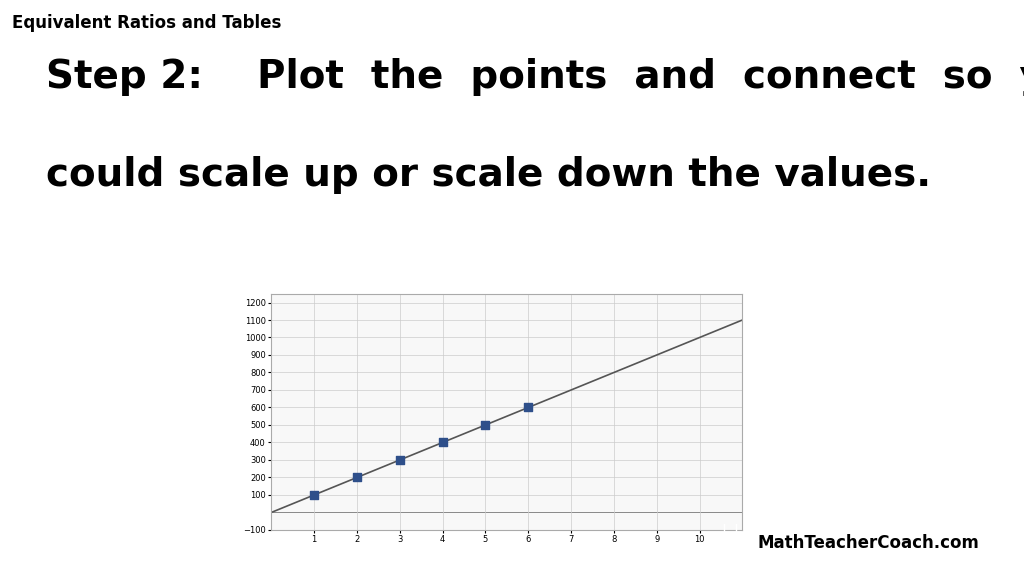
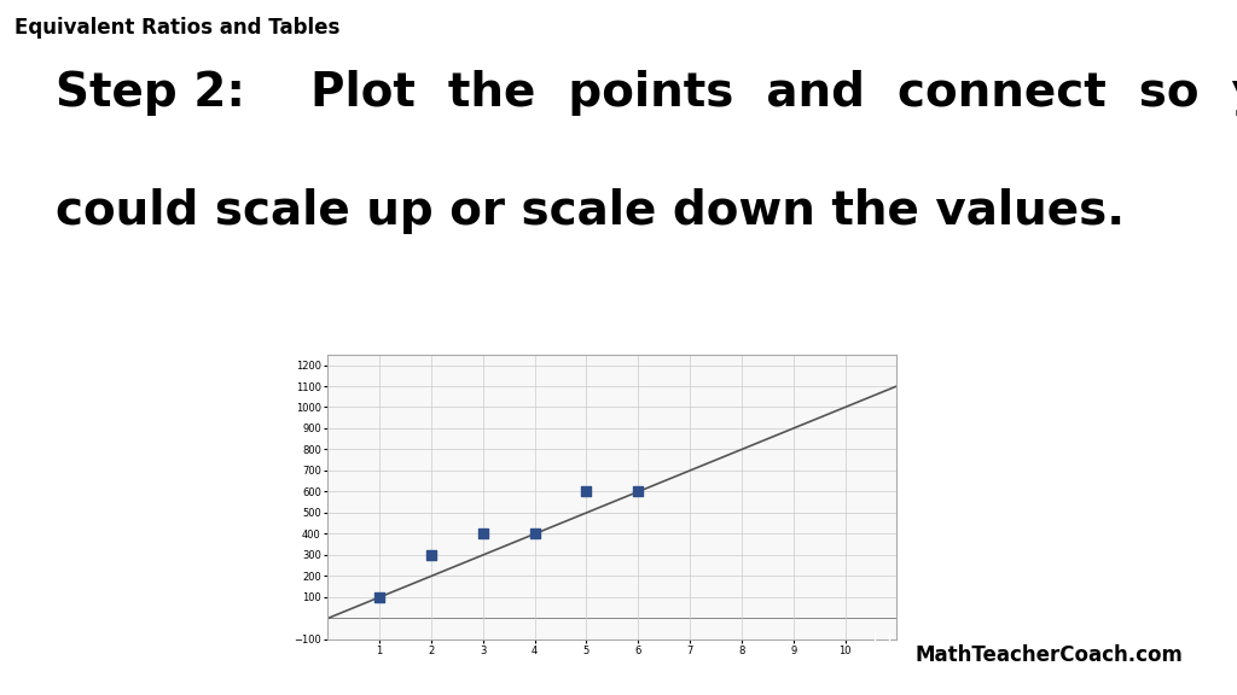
2: 200 -> 300
3: 300 -> 400
5: 500 -> 600
